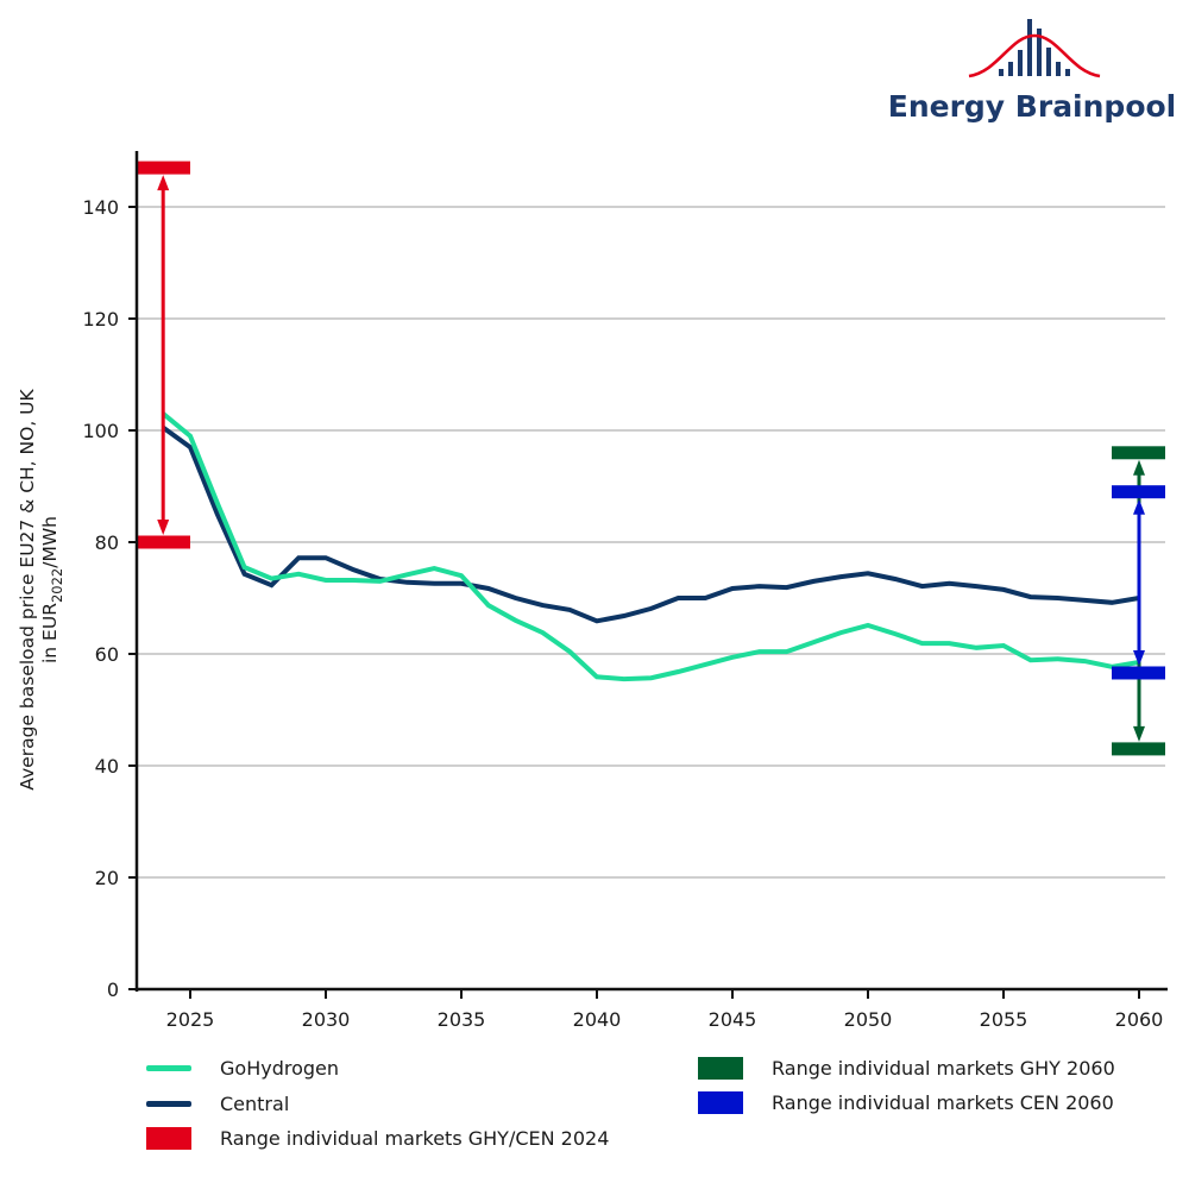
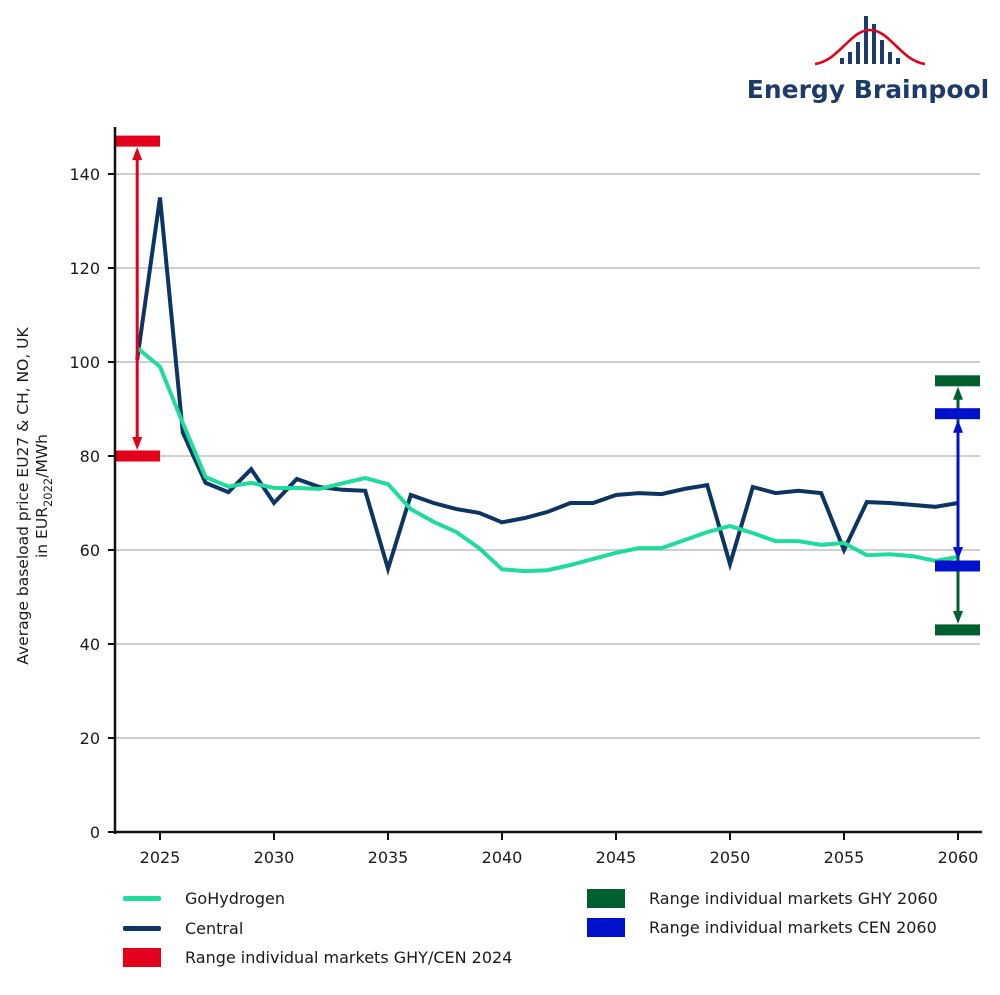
Central/2025: 97 -> 135
Central/2030: 77 -> 70
Central/2035: 73 -> 56
Central/2050: 74 -> 57
Central/2055: 72 -> 60
